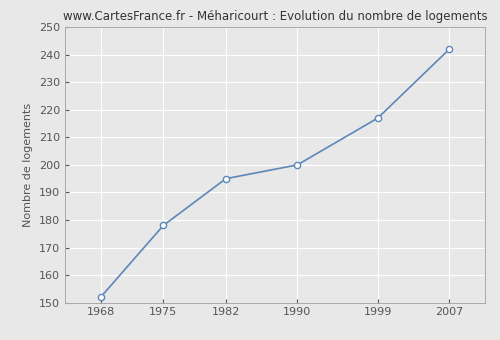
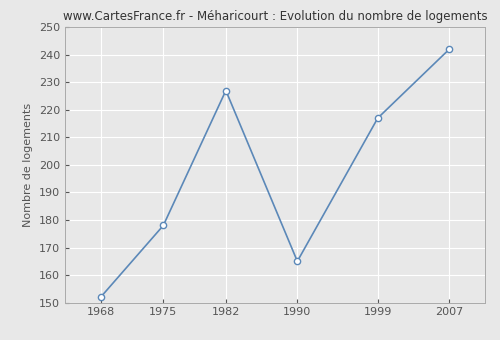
1982: 195 -> 227
1990: 200 -> 165
